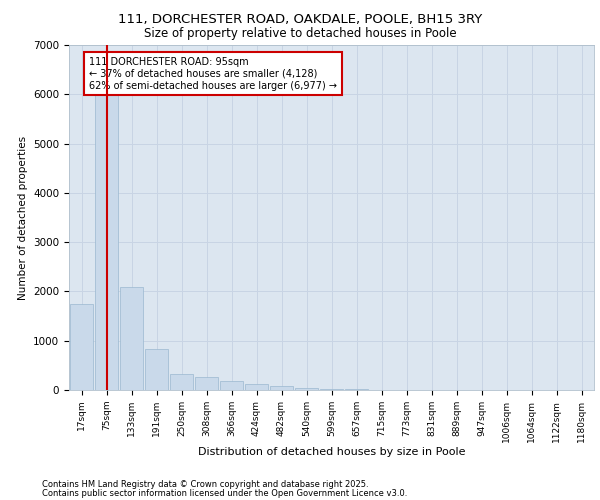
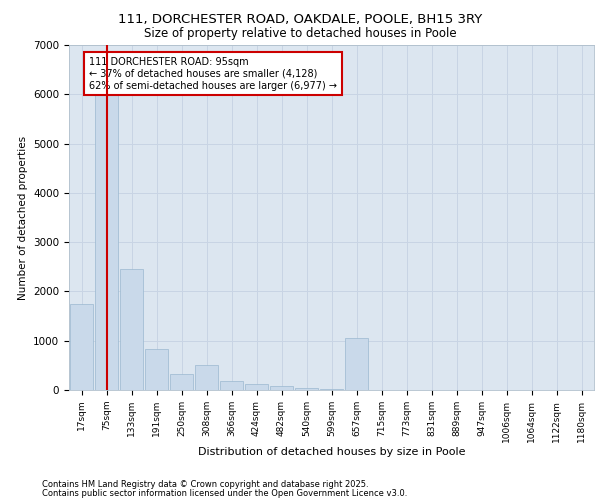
133sqm: 2100 -> 2450
308sqm: 270 -> 500
657sqm: 10 -> 1050
